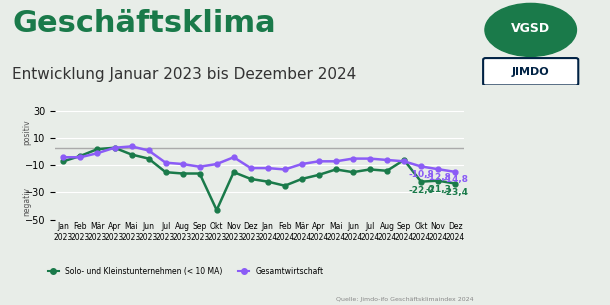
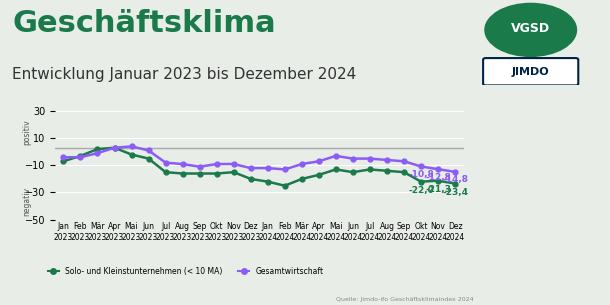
Solo- und Kleinstunternehmen (< 10 MA)/Okt 2023: -43 -> -16
Gesamtwirtschaft/Nov 2023: -4 -> -9
Gesamtwirtschaft/Mai 2024: -7 -> -3
Solo- und Kleinstunternehmen (< 10 MA)/Sep 2024: -6 -> -15
